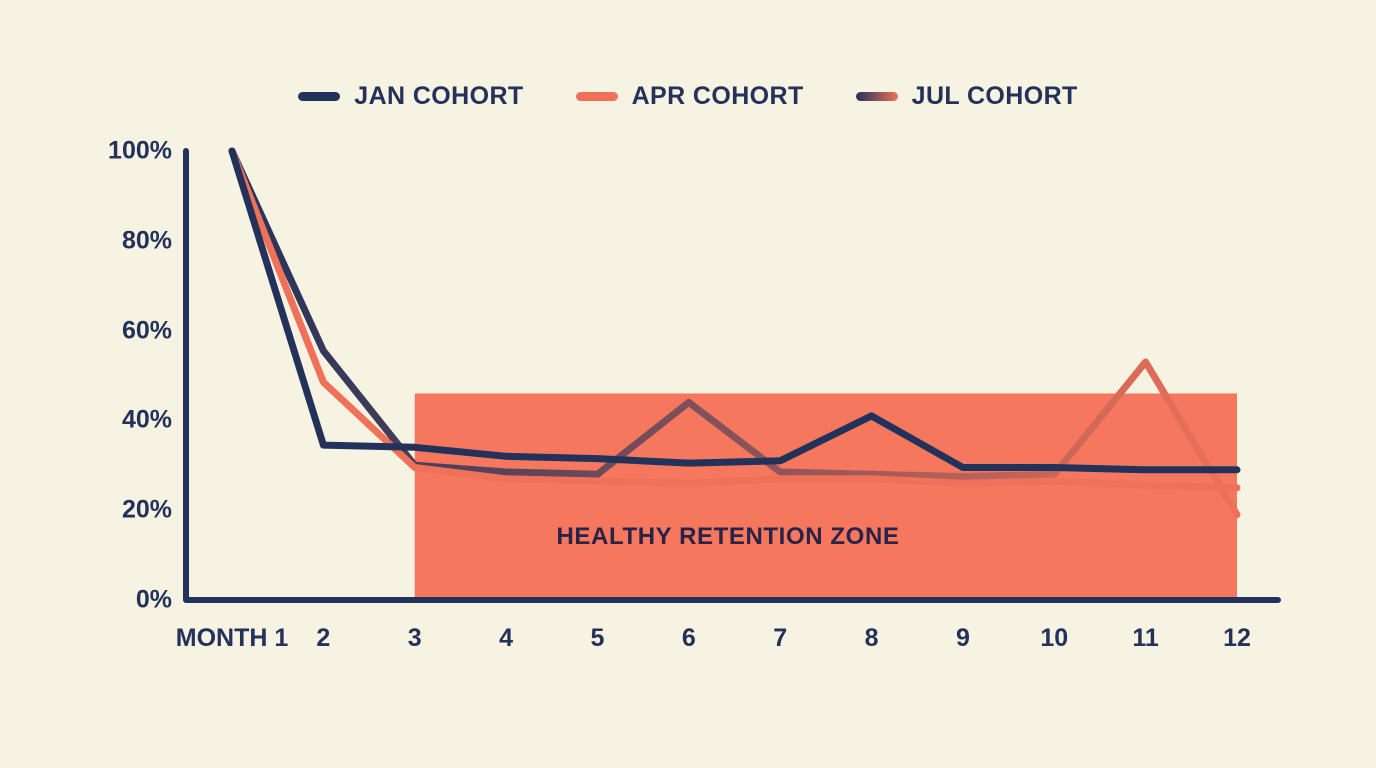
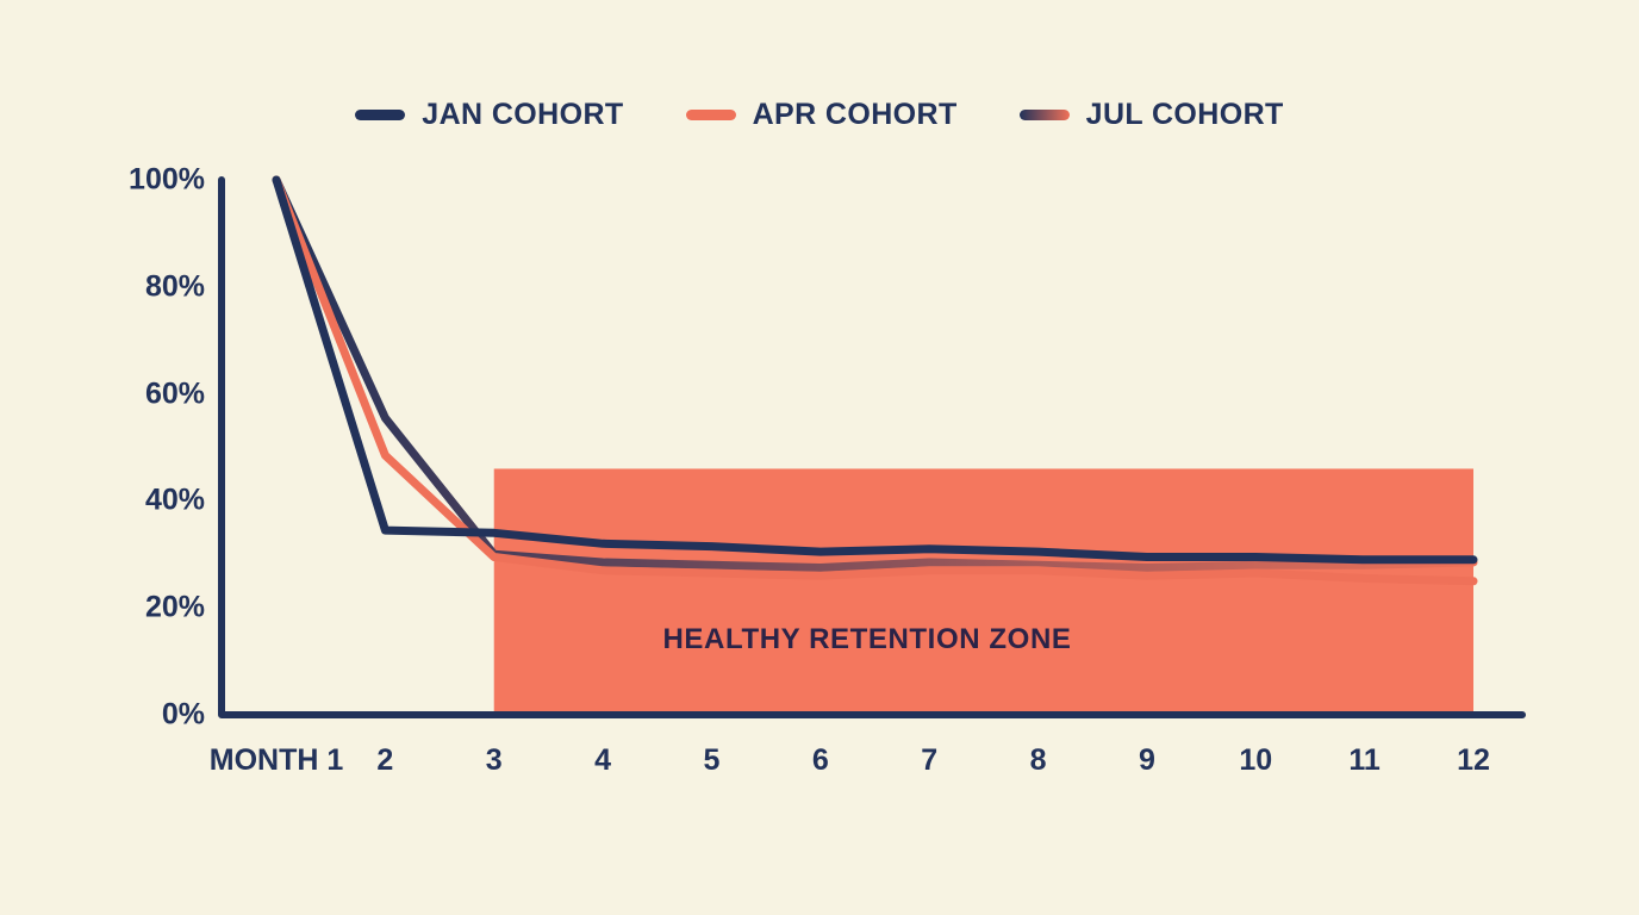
JUL COHORT/6: 44% -> 28%
JAN COHORT/8: 41% -> 30%
JUL COHORT/11: 53% -> 28%
JUL COHORT/12: 19% -> 28%
